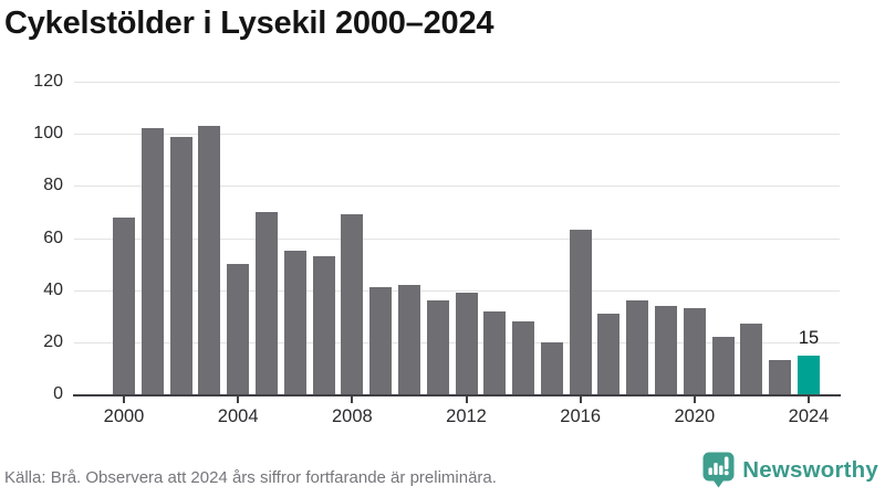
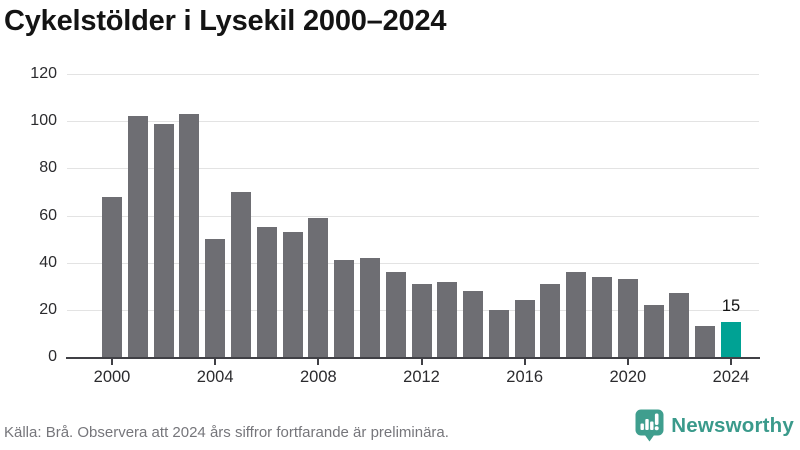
2008: 69 -> 59
2012: 39 -> 31
2016: 63 -> 24
